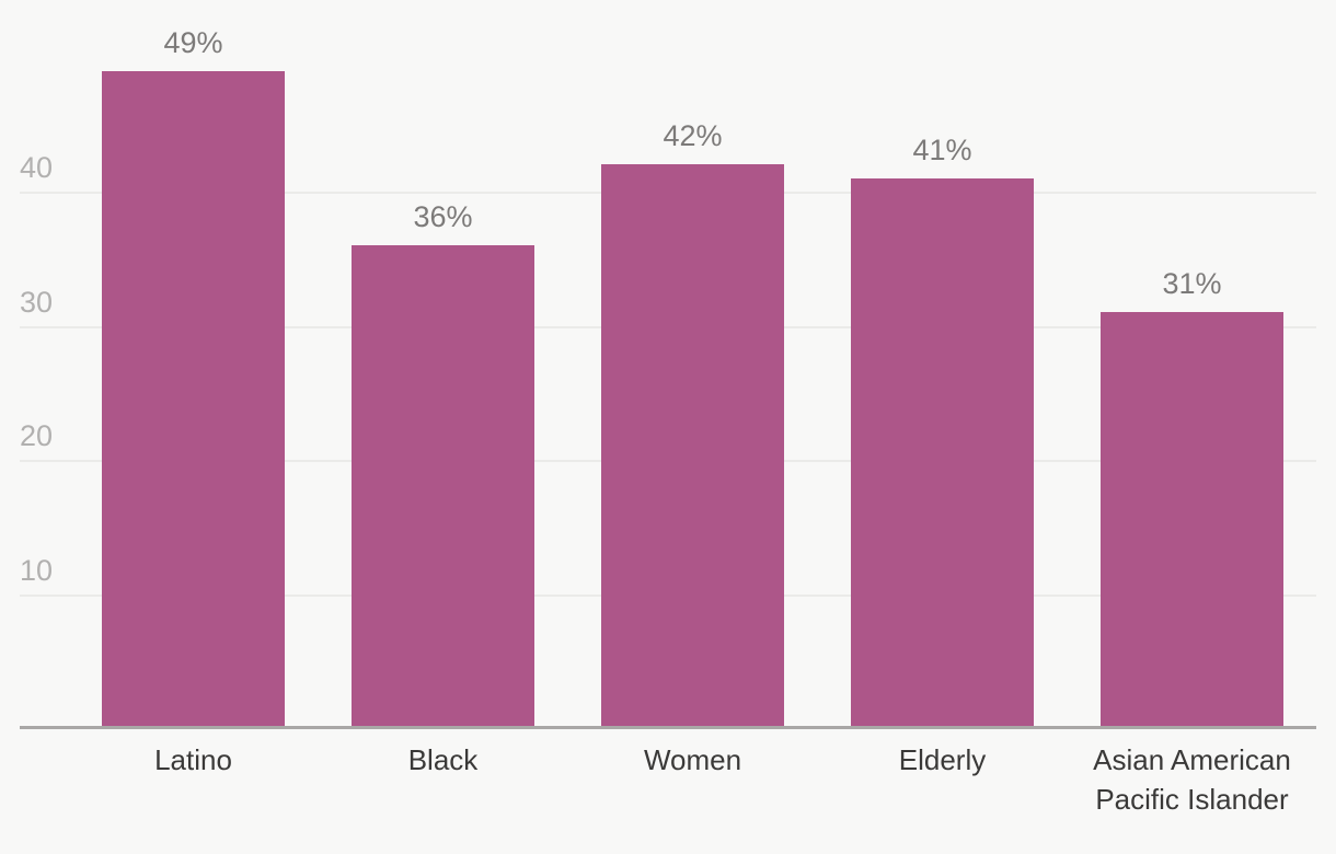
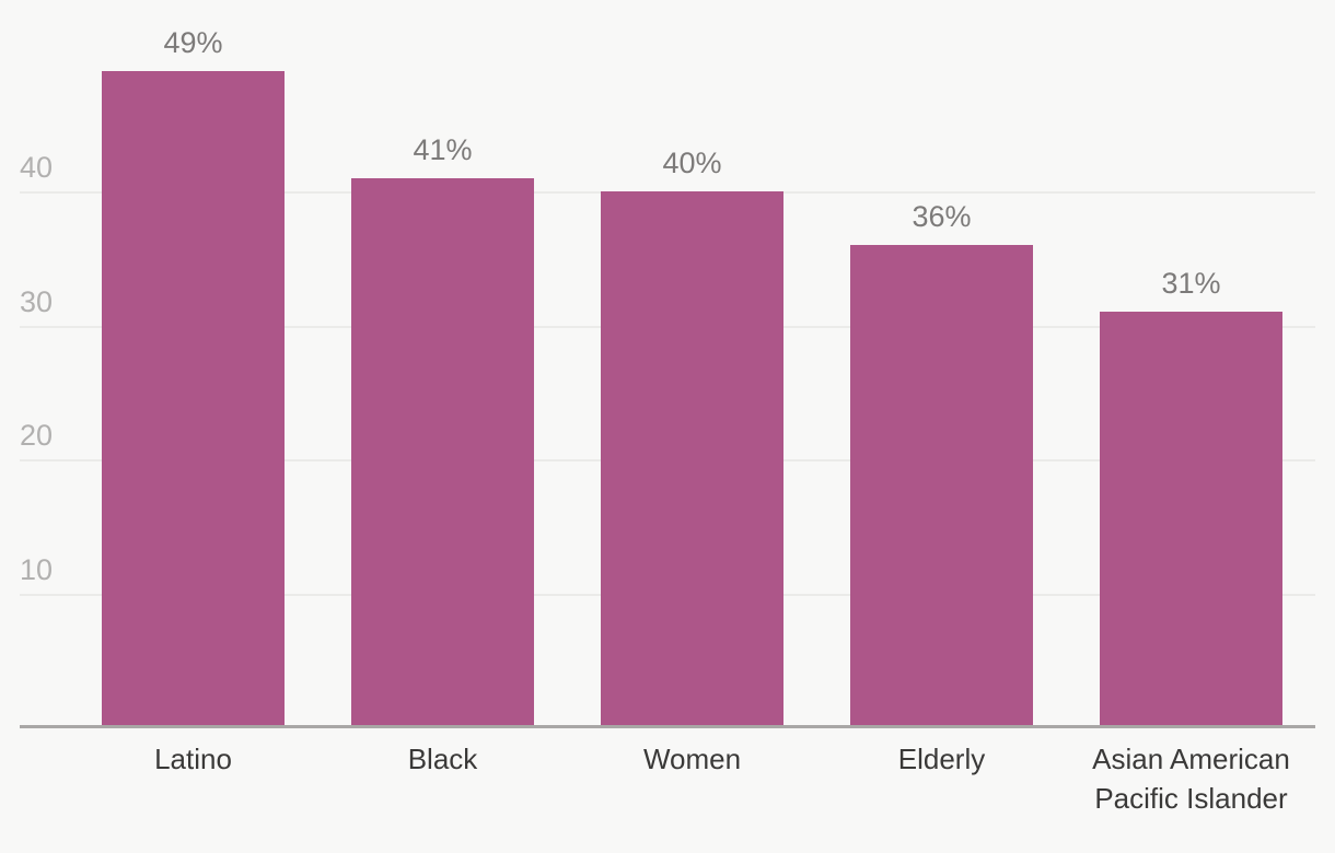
Black: 36% -> 41%
Women: 42% -> 40%
Elderly: 41% -> 36%
